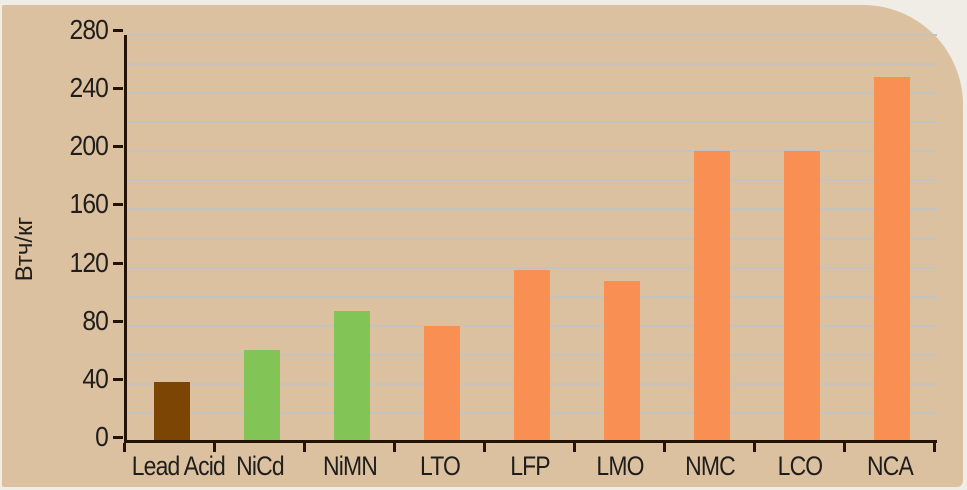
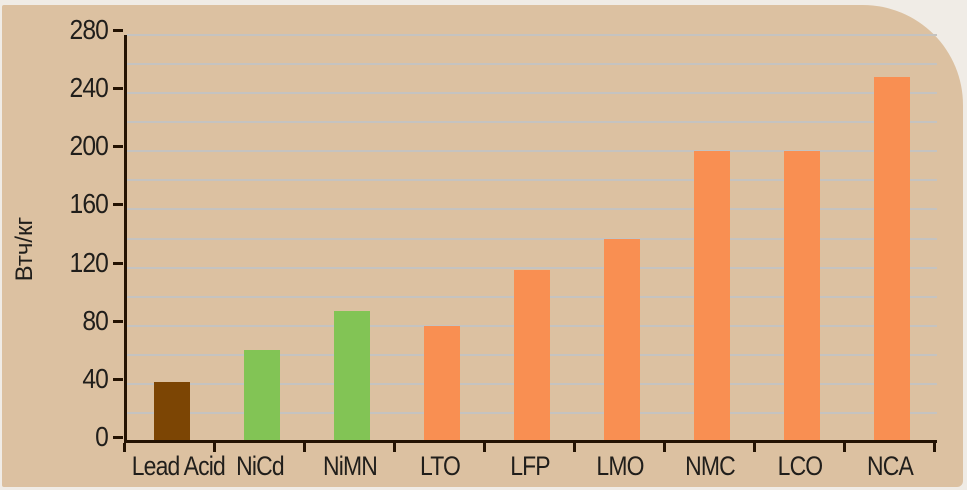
LMO: 111 -> 140
